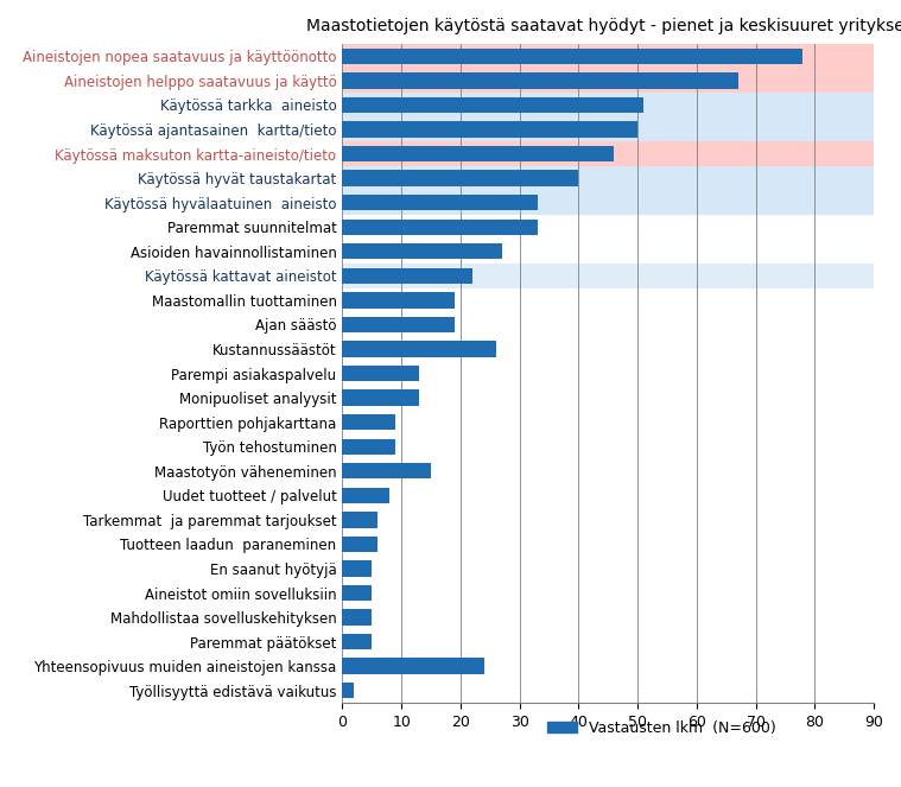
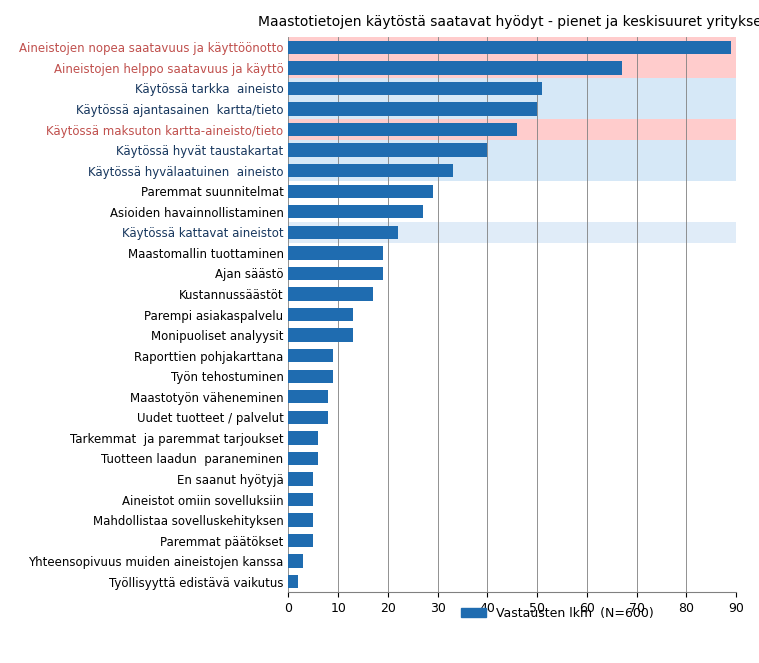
Aineistojen nopea saatavuus ja käyttöönotto: 78 -> 89
Paremmat suunnitelmat: 33 -> 29
Kustannussäästöt: 26 -> 17
Maastotyön väheneminen: 15 -> 8
Yhteensopivuus muiden aineistojen kanssa: 24 -> 3
